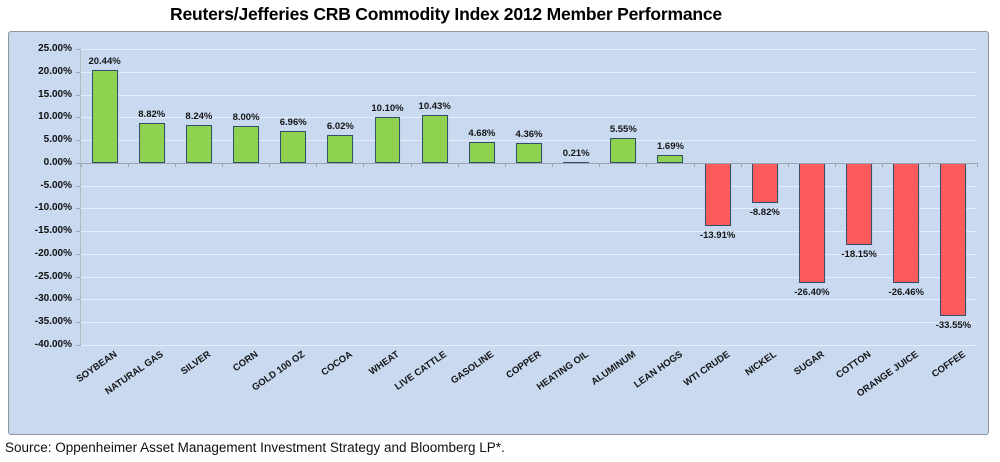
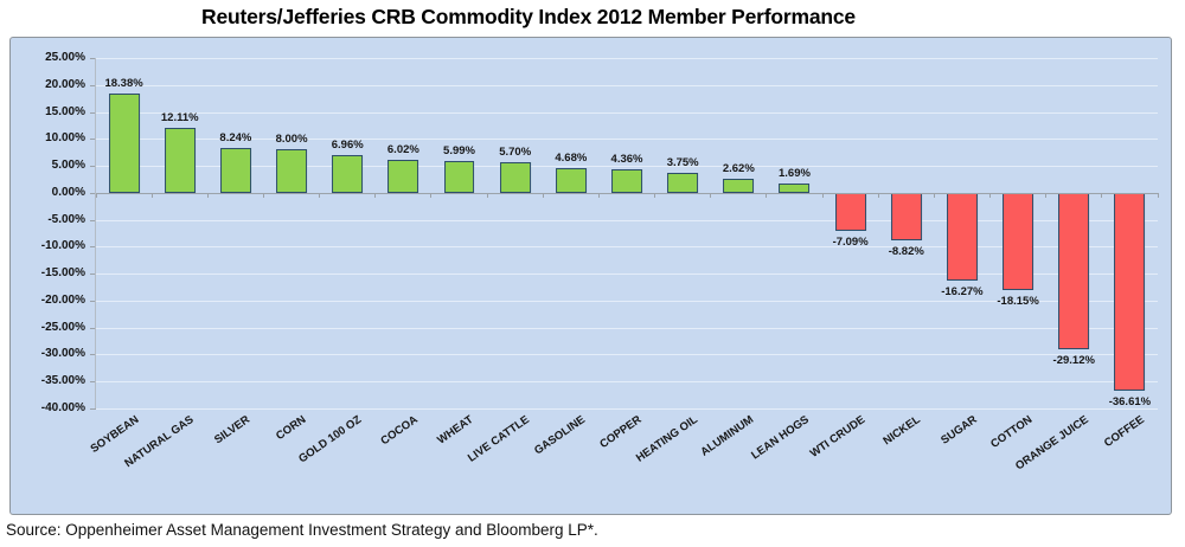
SOYBEAN: 20.44% -> 18.38%
NATURAL GAS: 8.82% -> 12.11%
WHEAT: 10.10% -> 5.99%
LIVE CATTLE: 10.43% -> 5.70%
HEATING OIL: 0.21% -> 3.75%
ALUMINUM: 5.55% -> 2.62%
WTI CRUDE: -13.91% -> -7.09%
SUGAR: -26.40% -> -16.27%
ORANGE JUICE: -26.46% -> -29.12%
COFFEE: -33.55% -> -36.61%
